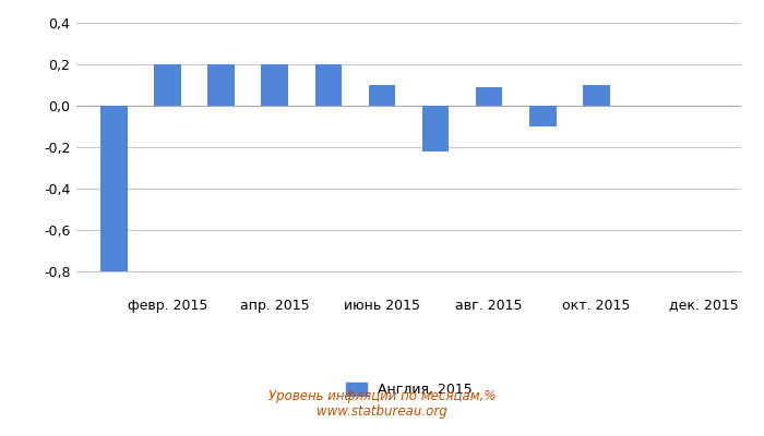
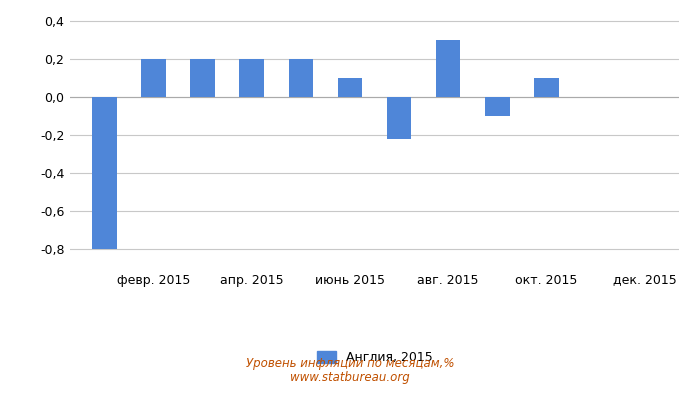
авг. 2015: 0,09 -> 0,30
